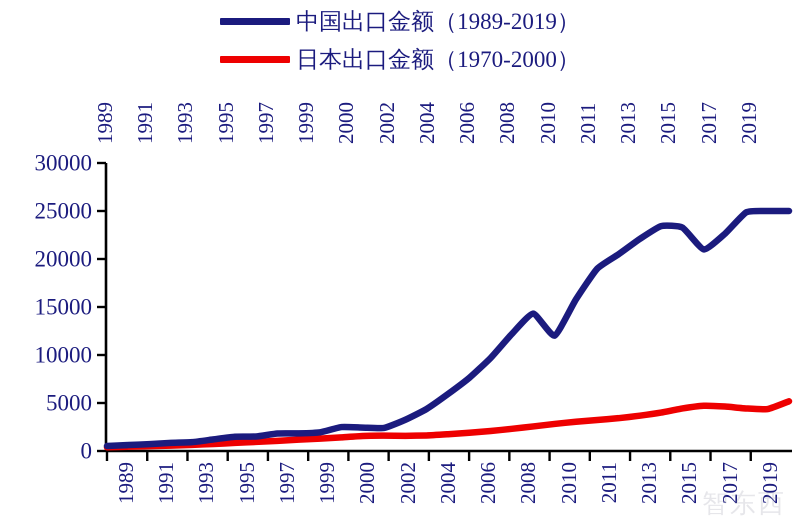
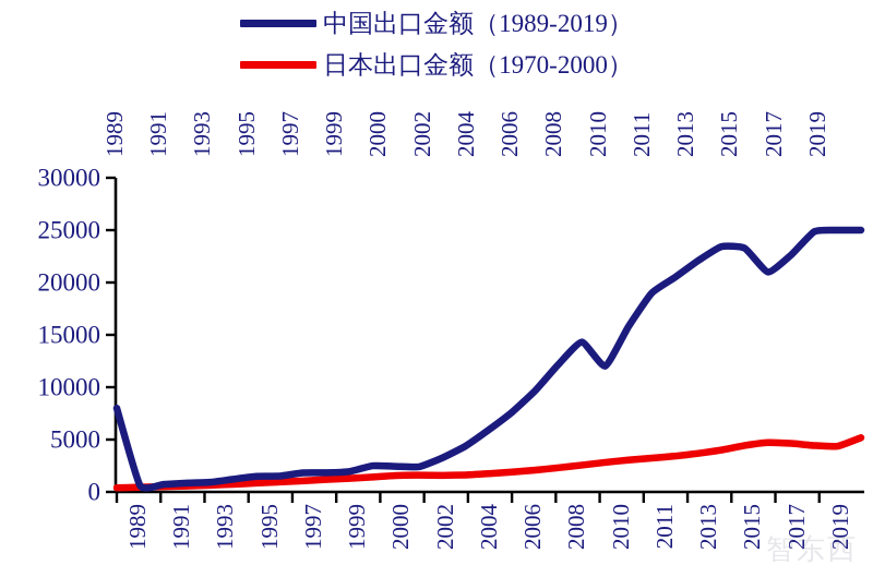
中国出口金额（1989-2019）/0: 1000 -> 8000
